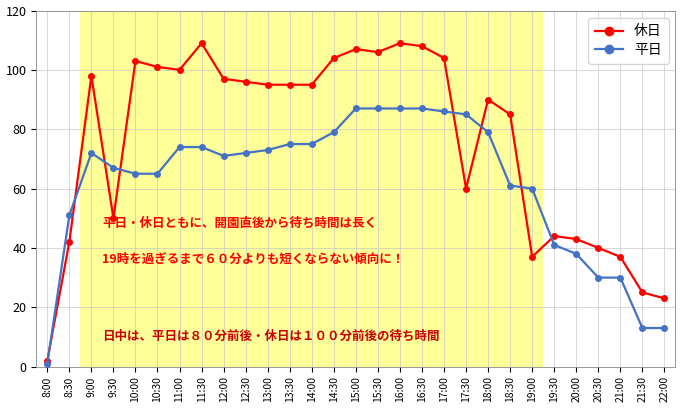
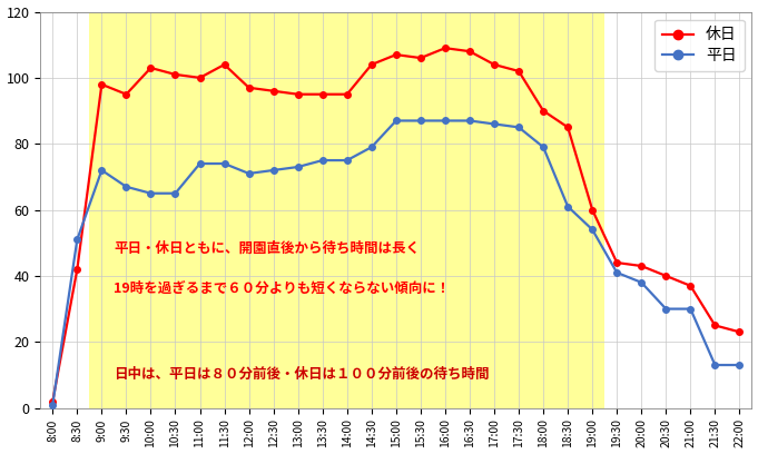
休日/9:30: 50 -> 95
休日/11:30: 109 -> 104
休日/17:30: 60 -> 102
休日/19:00: 37 -> 60
平日/19:00: 60 -> 54
